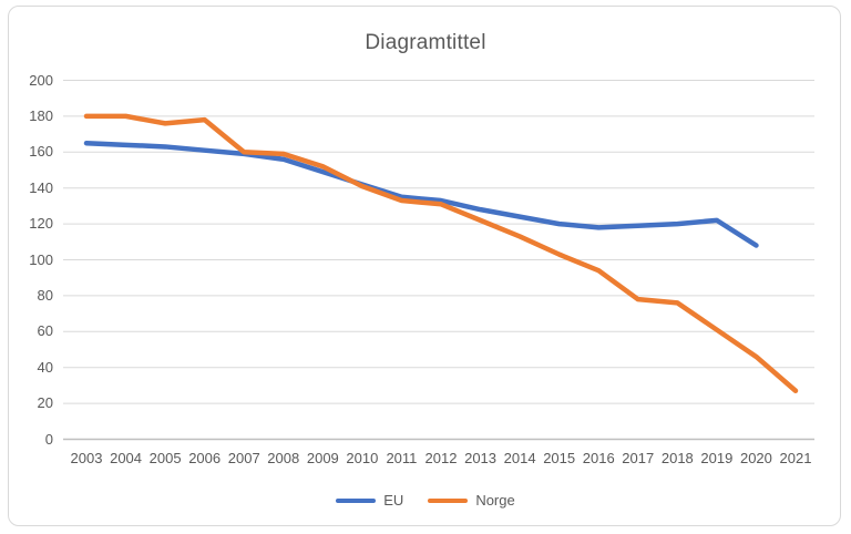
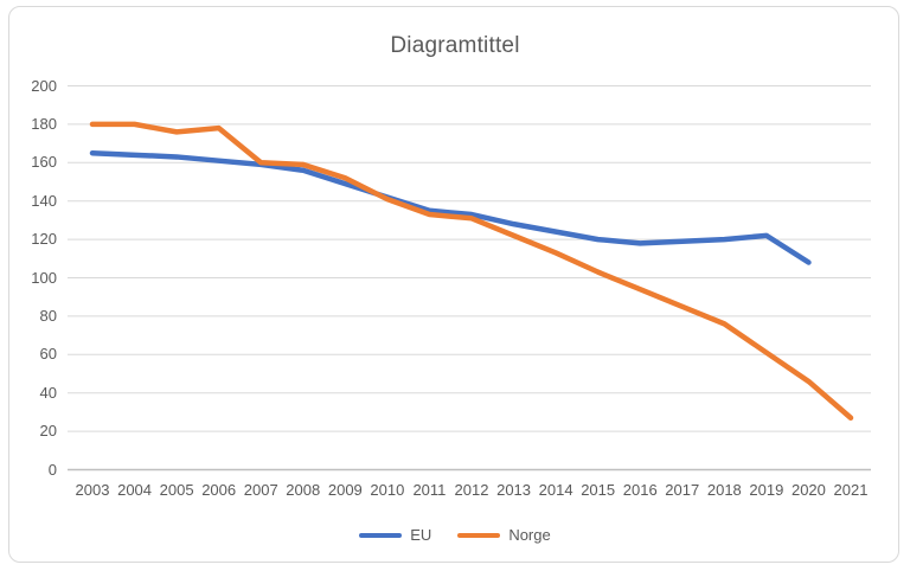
Norge/2017: 78 -> 85
